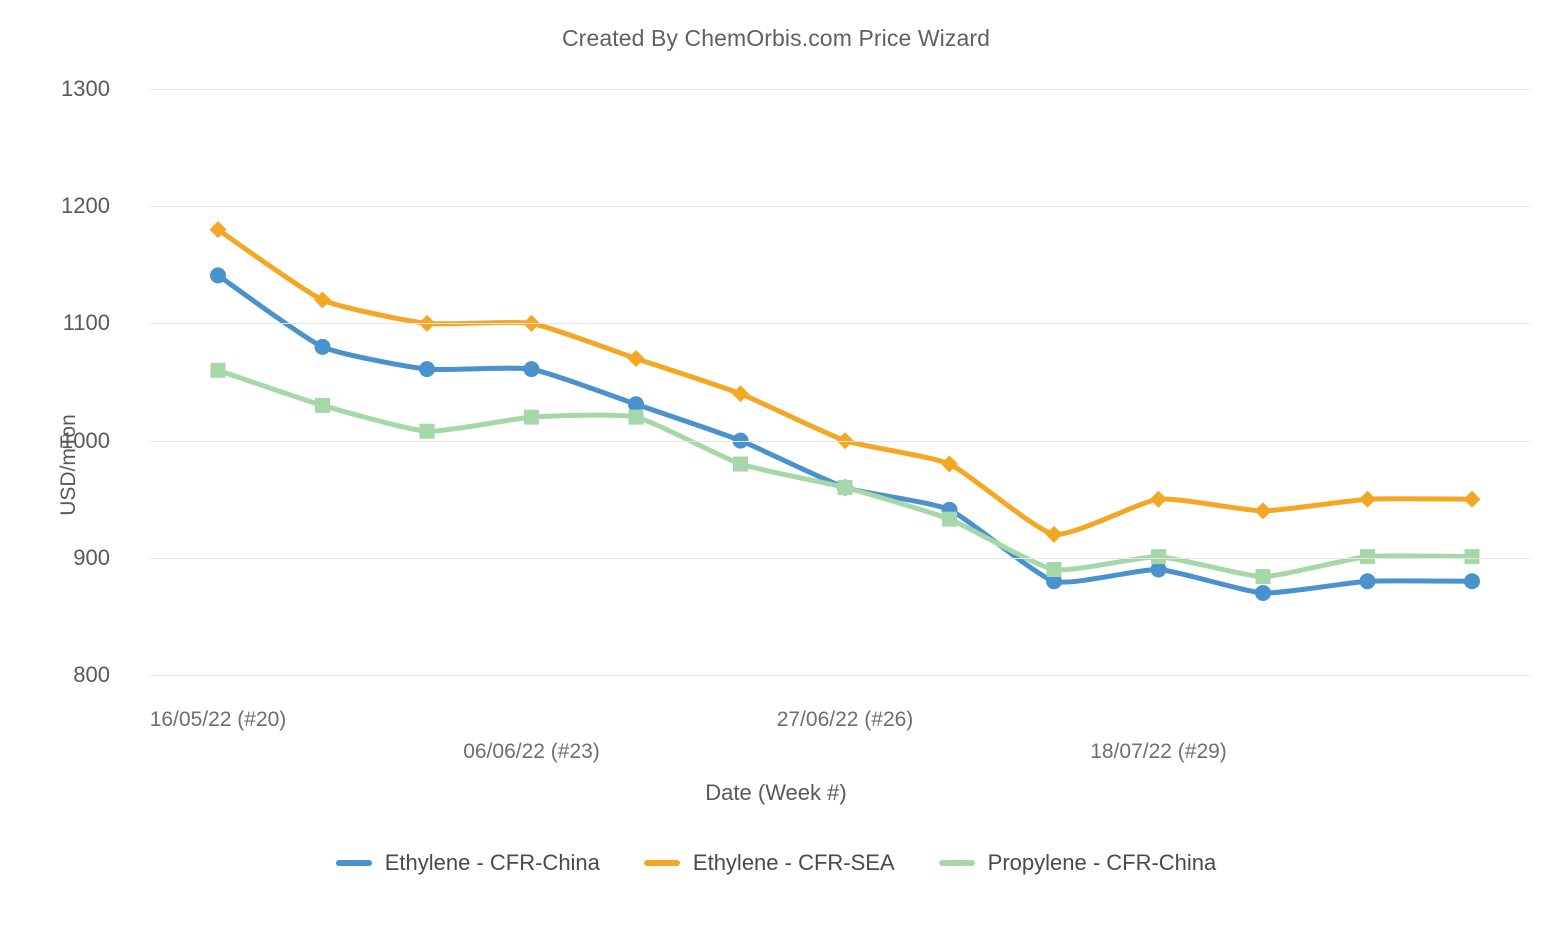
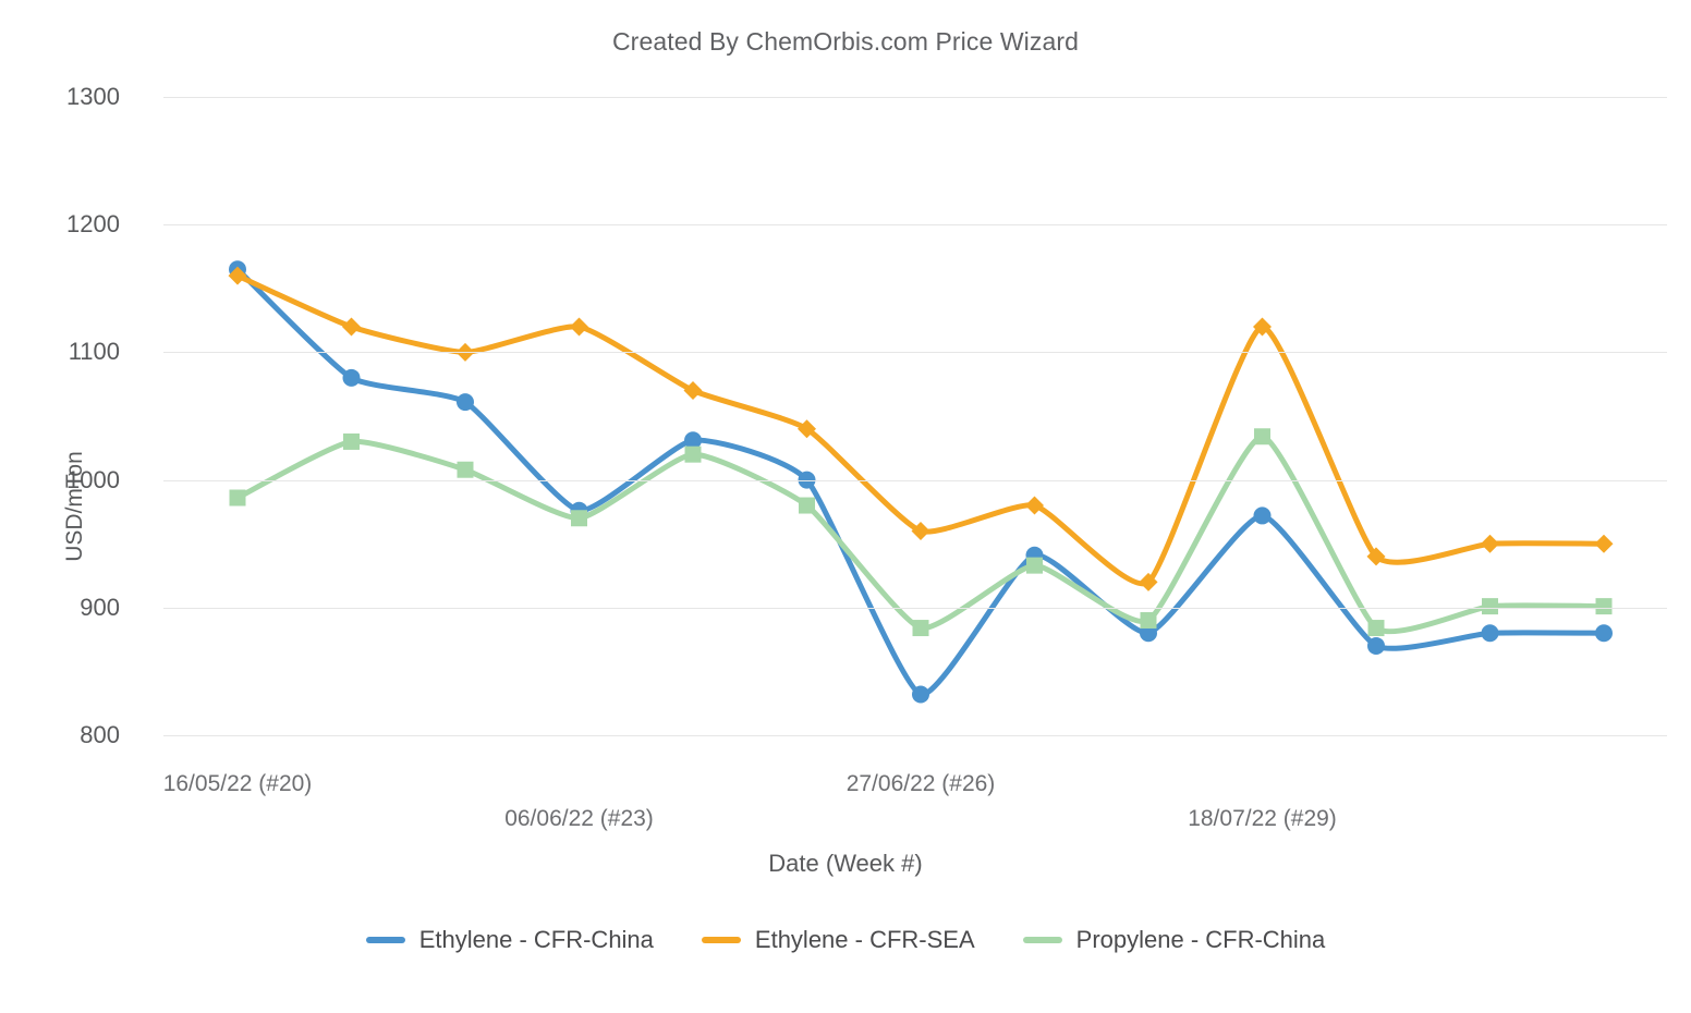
Ethylene - CFR-China/16/05/22 (#20): 1141 -> 1165
Ethylene - CFR-SEA/16/05/22 (#20): 1180 -> 1160
Propylene - CFR-China/16/05/22 (#20): 1060 -> 986
Ethylene - CFR-China/06/06/22 (#23): 1061 -> 976
Ethylene - CFR-SEA/06/06/22 (#23): 1100 -> 1120
Propylene - CFR-China/06/06/22 (#23): 1020 -> 970
Ethylene - CFR-China/27/06/22 (#26): 960 -> 832
Ethylene - CFR-SEA/27/06/22 (#26): 1000 -> 960
Propylene - CFR-China/27/06/22 (#26): 960 -> 884
Ethylene - CFR-China/18/07/22 (#29): 890 -> 972
Ethylene - CFR-SEA/18/07/22 (#29): 950 -> 1120
Propylene - CFR-China/18/07/22 (#29): 901 -> 1034
